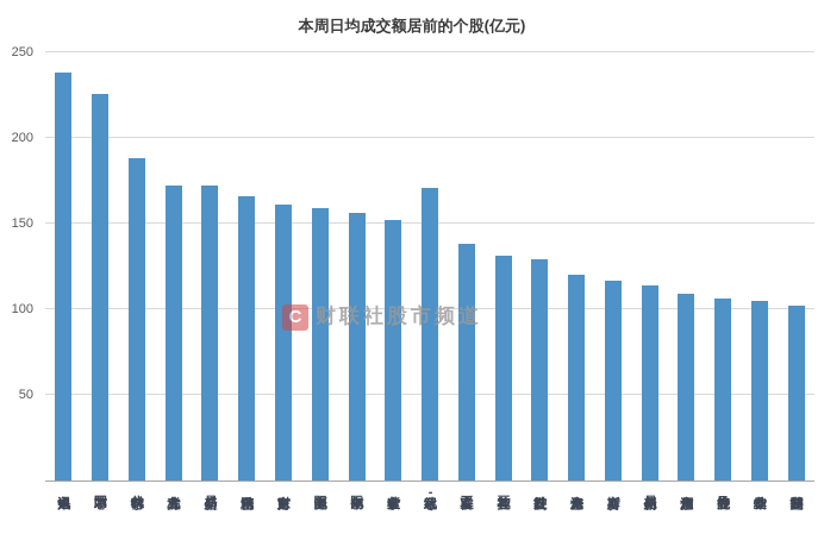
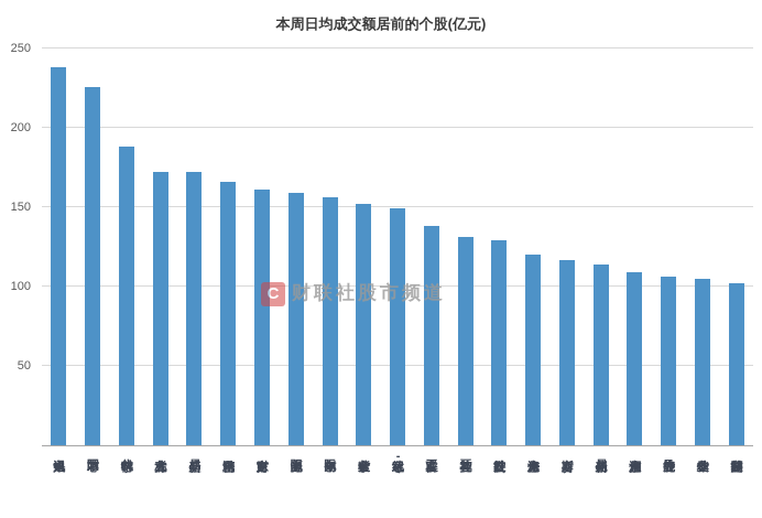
寒武纪-U: 171 -> 149
